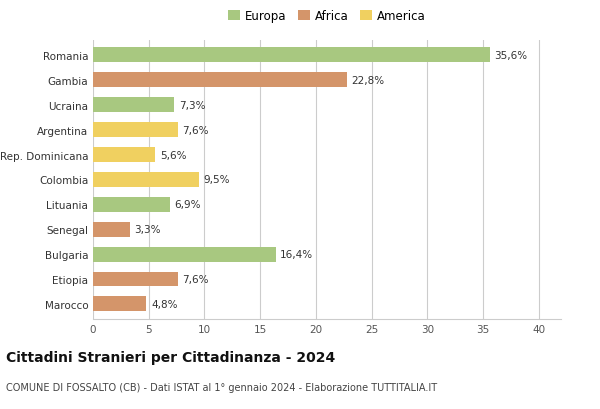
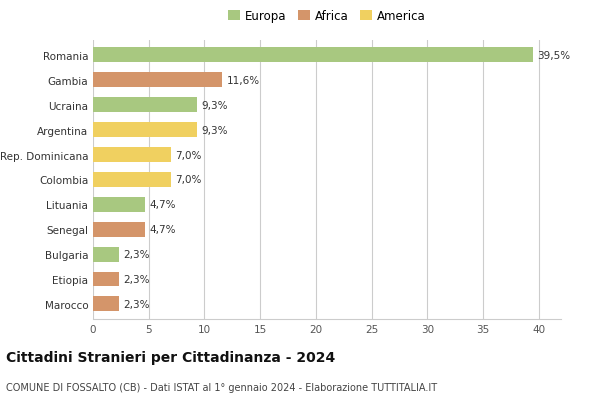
Romania: 35,6% -> 39,5%
Gambia: 22,8% -> 11,6%
Ucraina: 7,3% -> 9,3%
Argentina: 7,6% -> 9,3%
Rep. Dominicana: 5,6% -> 7,0%
Colombia: 9,5% -> 7,0%
Lituania: 6,9% -> 4,7%
Senegal: 3,3% -> 4,7%
Bulgaria: 16,4% -> 2,3%
Etiopia: 7,6% -> 2,3%
Marocco: 4,8% -> 2,3%
